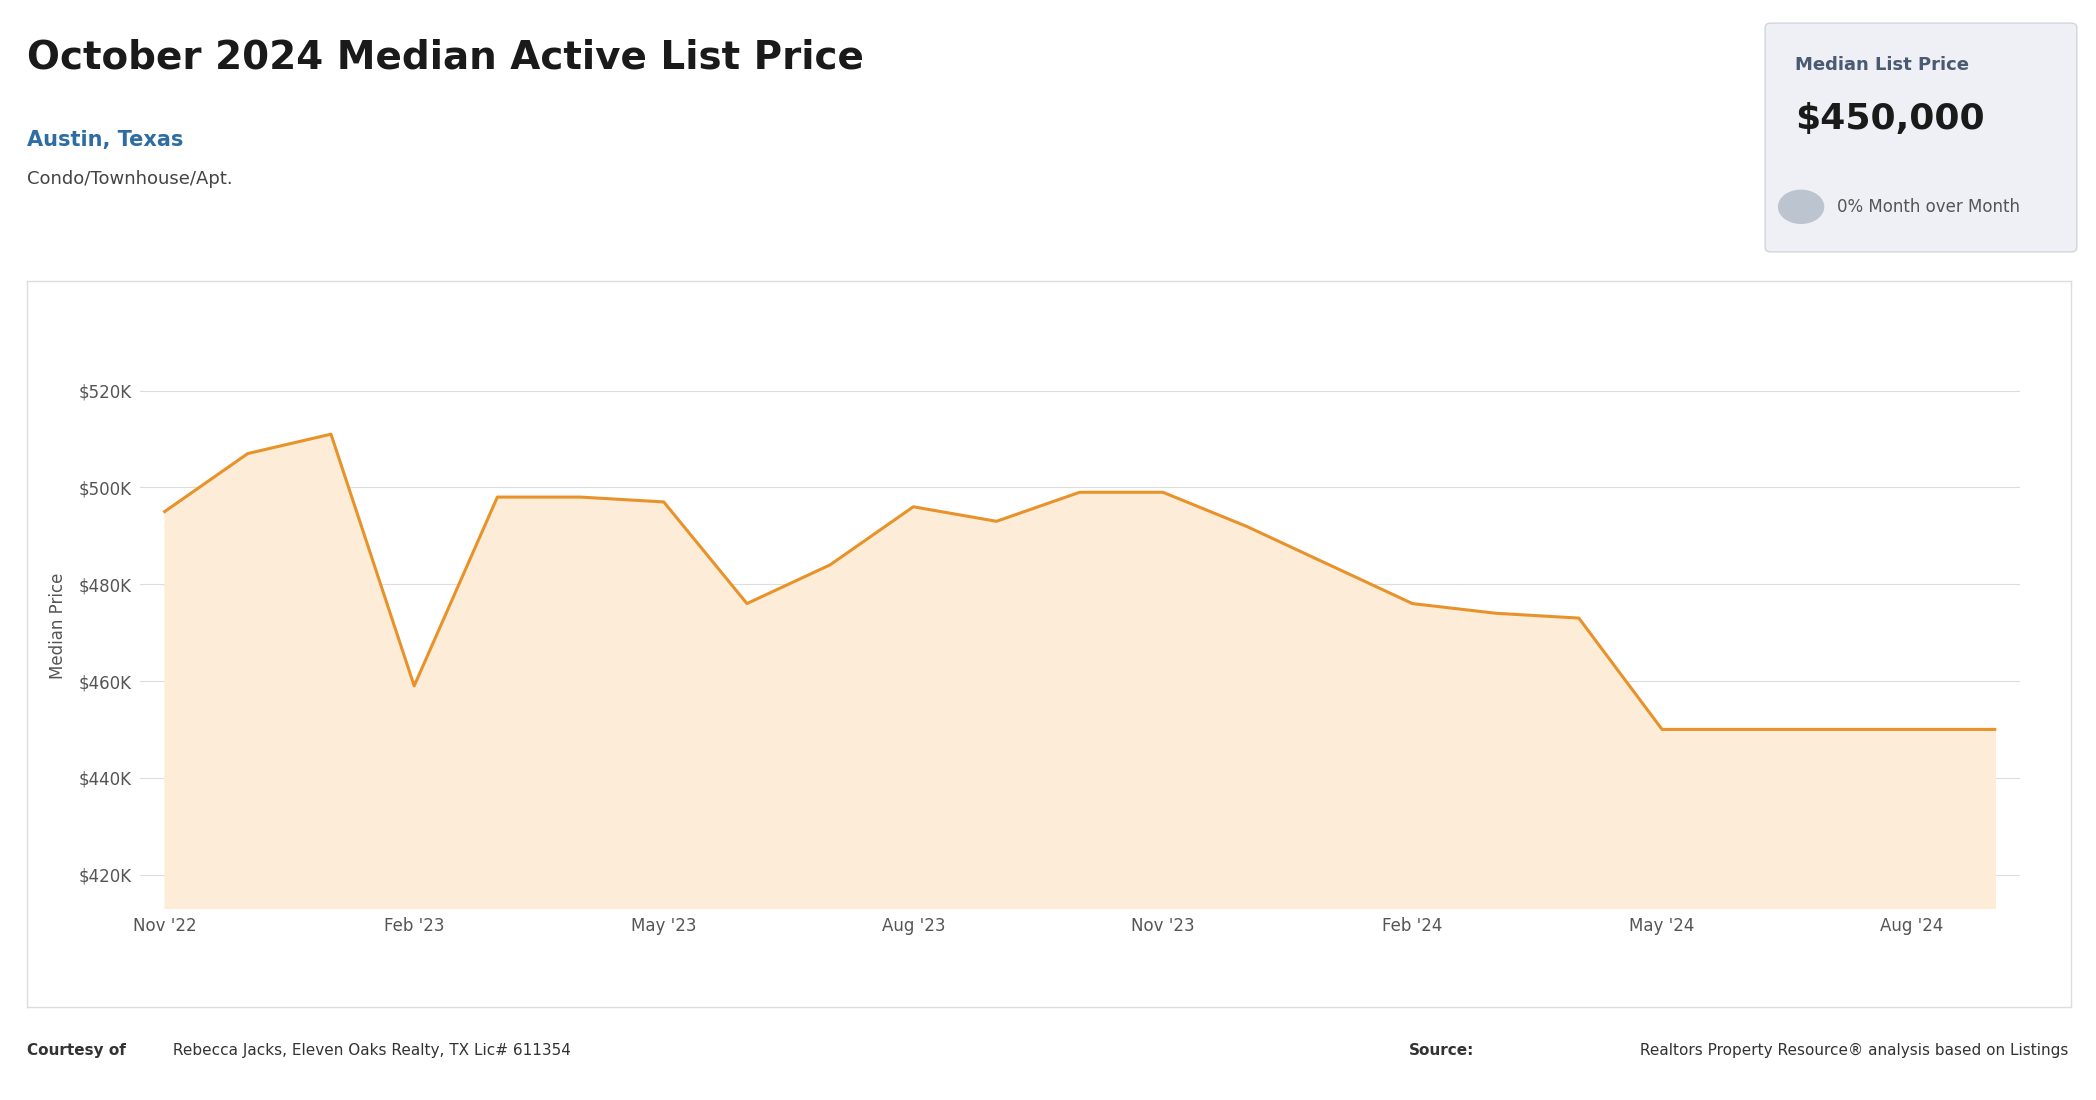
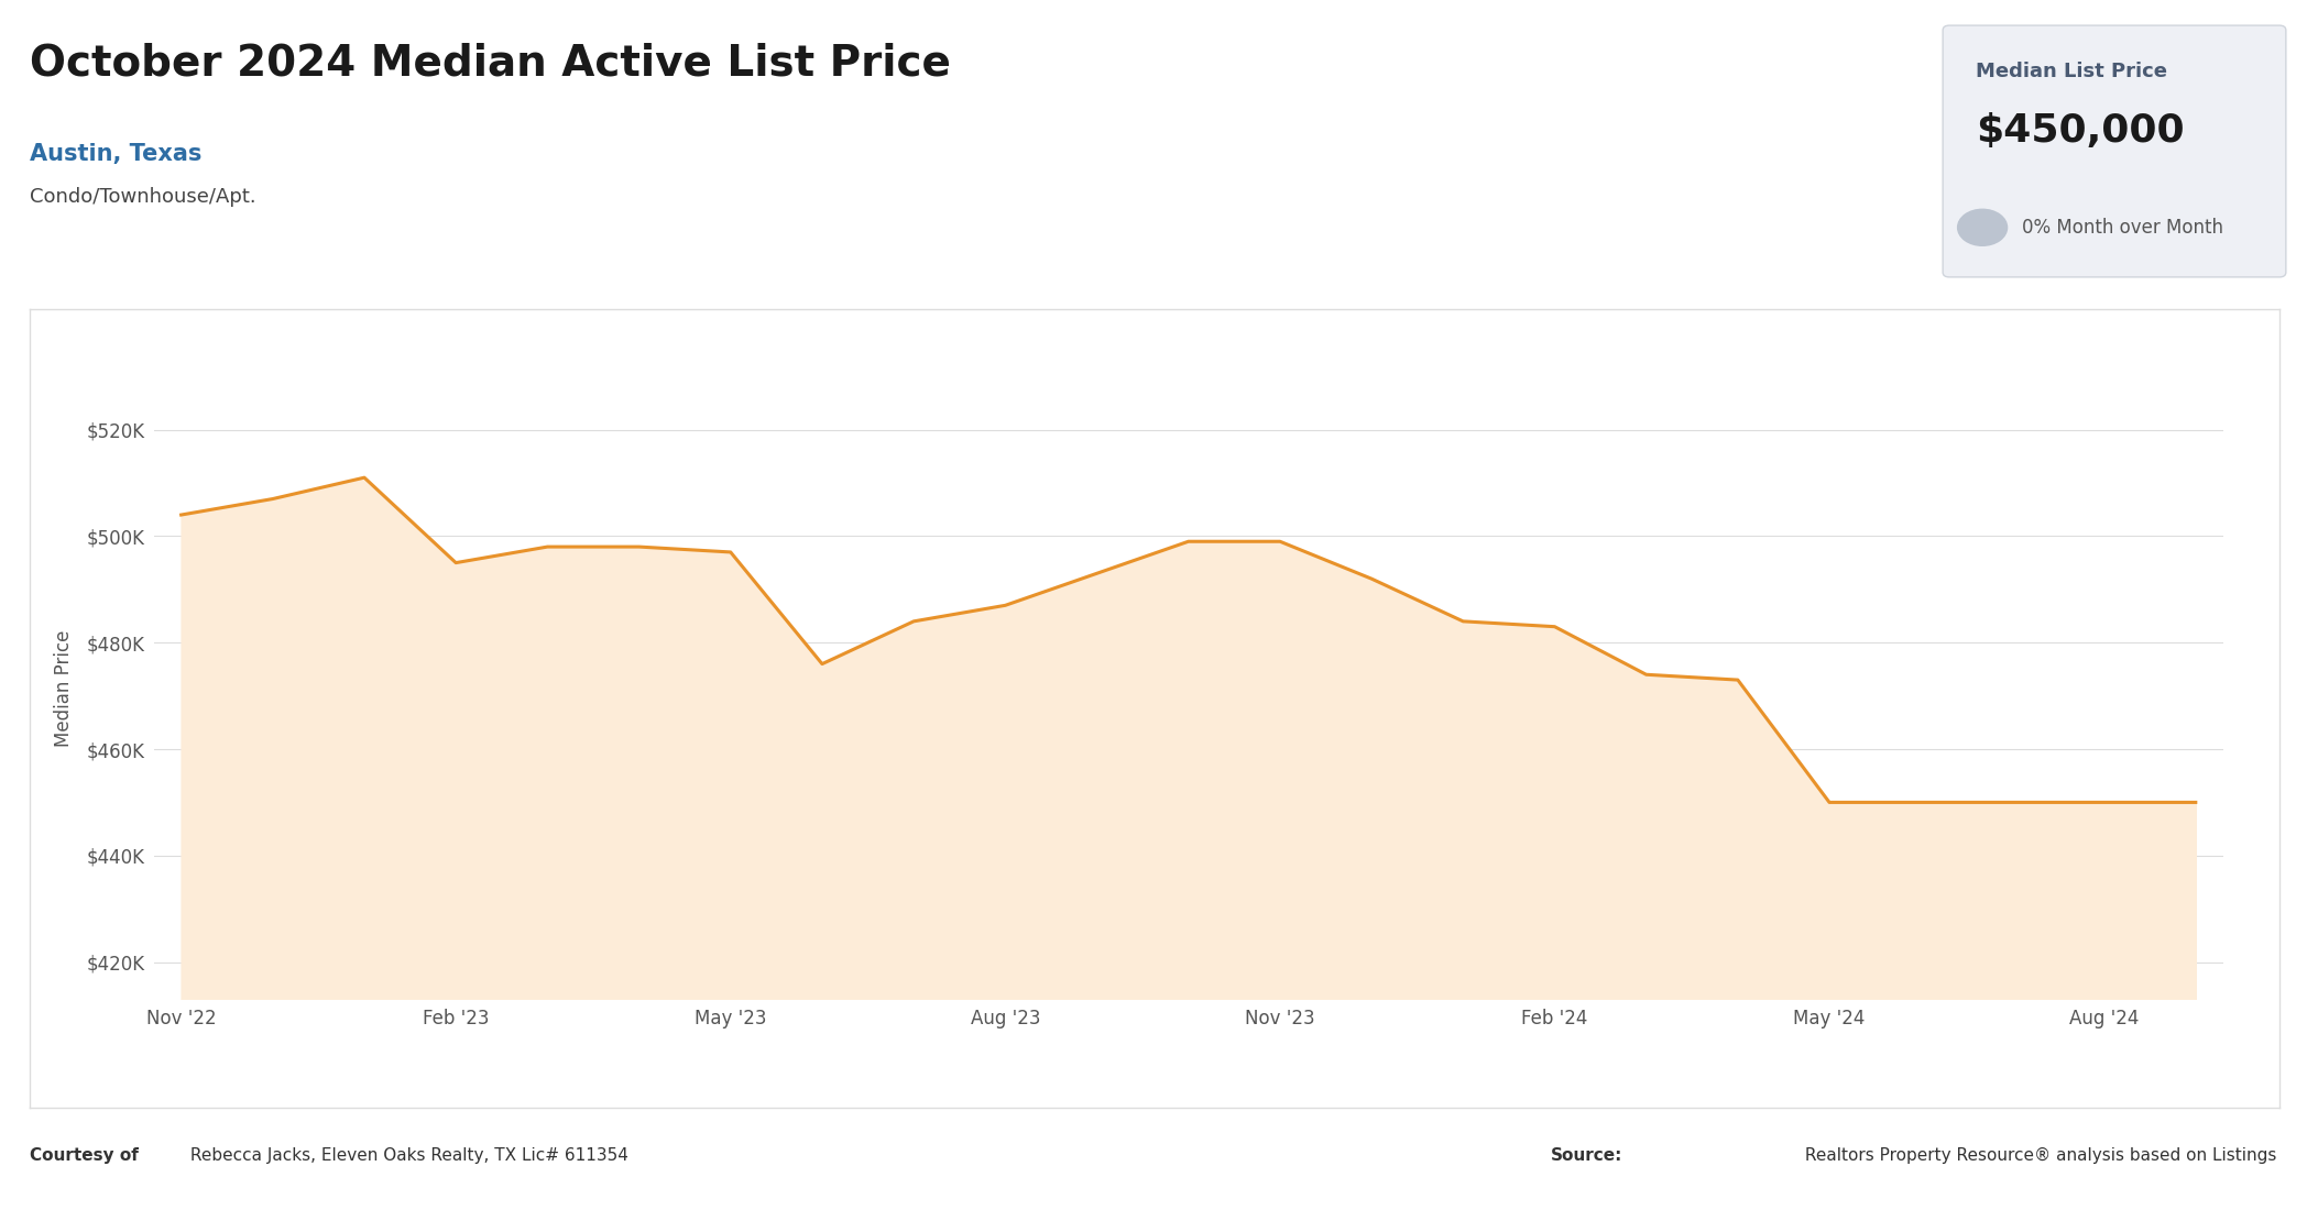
Nov '22: $495K -> $504K
Feb '23: $459K -> $495K
Aug '23: $496K -> $487K
Feb '24: $476K -> $483K
